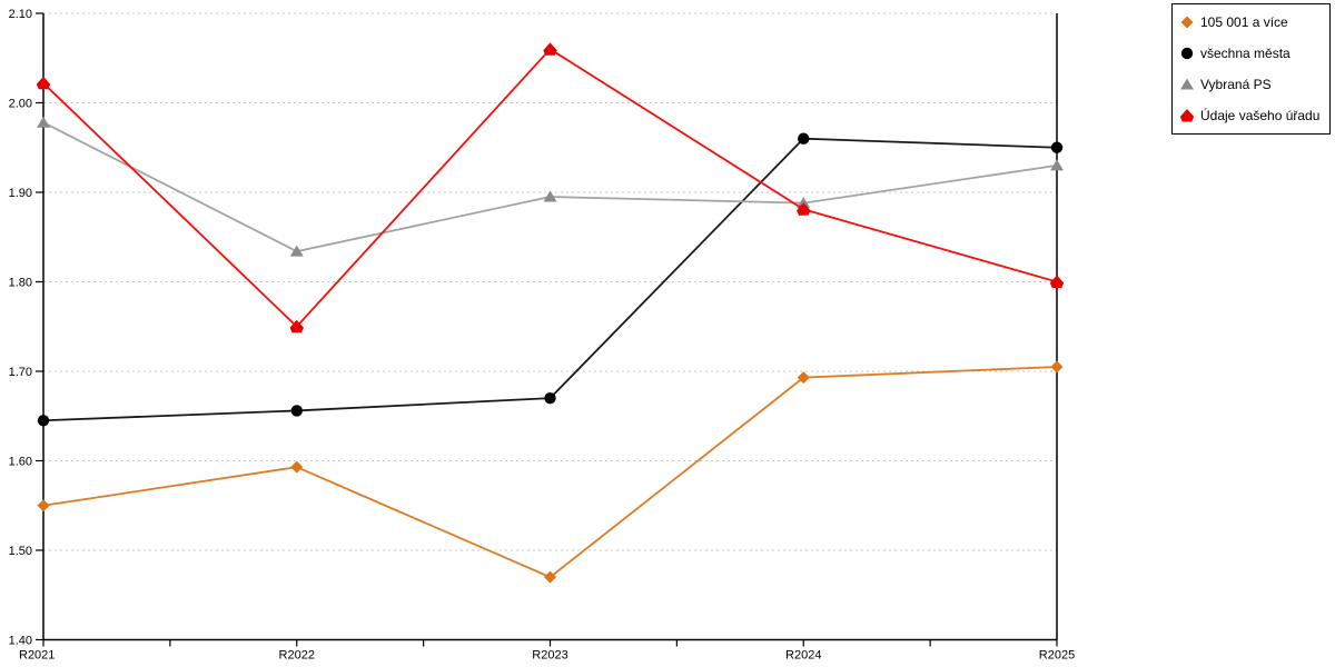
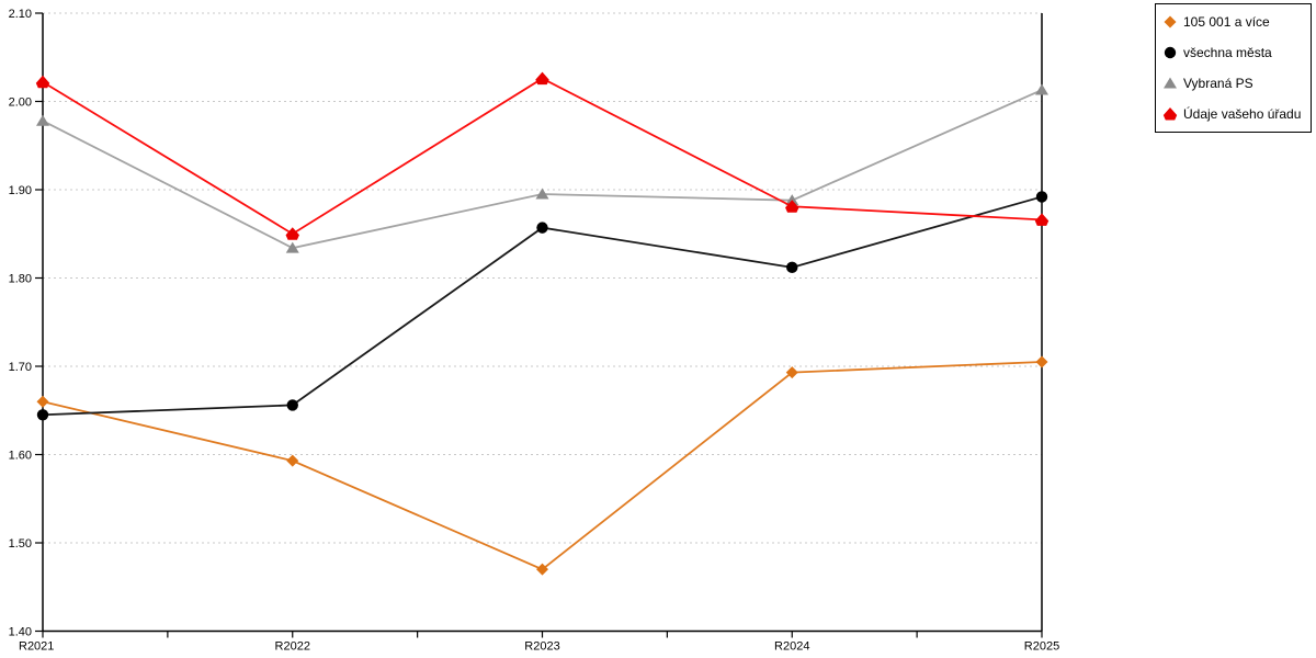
105 001 a více/R2021: 1.55 -> 1.66
Údaje vašeho úřadu/R2022: 1.75 -> 1.85
všechna města/R2023: 1.67 -> 1.86
Údaje vašeho úřadu/R2023: 2.06 -> 2.03
všechna města/R2024: 1.96 -> 1.81
všechna města/R2025: 1.95 -> 1.89
Vybraná PS/R2025: 1.93 -> 2.01
Údaje vašeho úřadu/R2025: 1.80 -> 1.87
